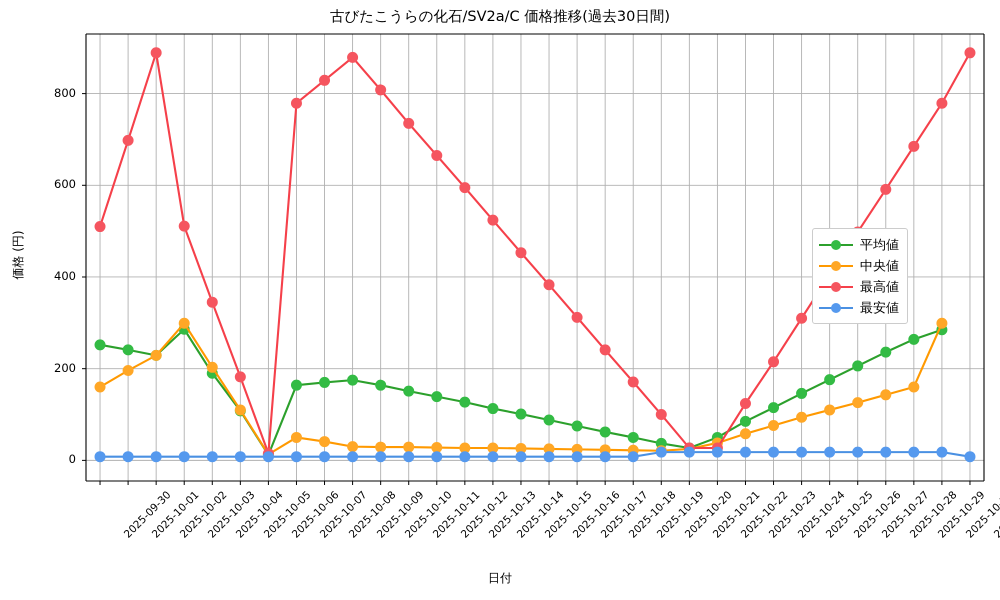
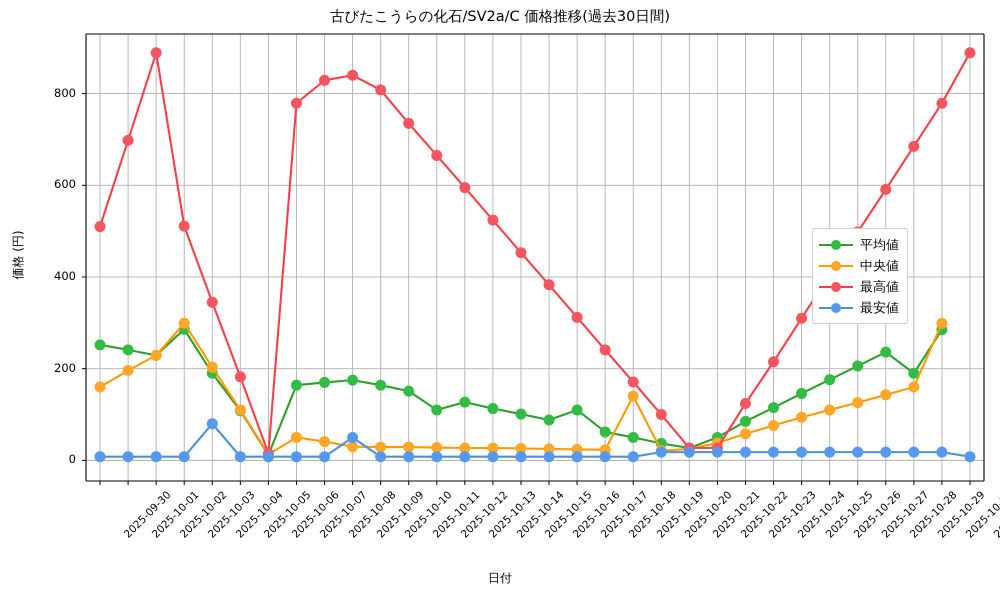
最安値/2025-10-04: 10 -> 80
最高値/2025-10-09: 880 -> 840
最安値/2025-10-09: 10 -> 50
平均値/2025-10-12: 140 -> 110
平均値/2025-10-17: 80 -> 110
中央値/2025-10-19: 20 -> 140
平均値/2025-10-29: 260 -> 190
